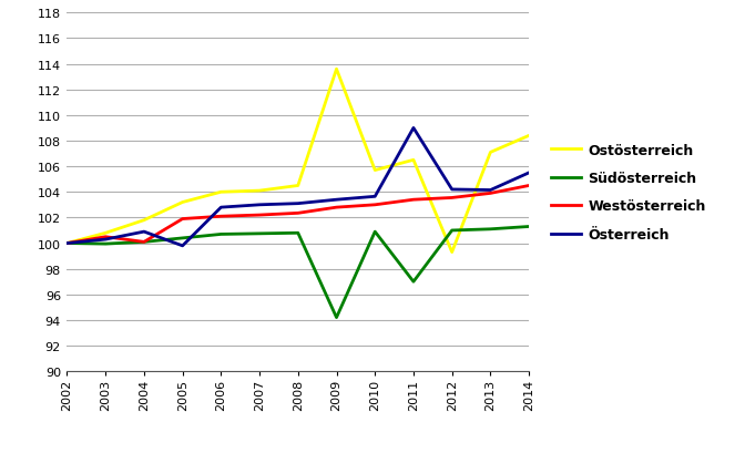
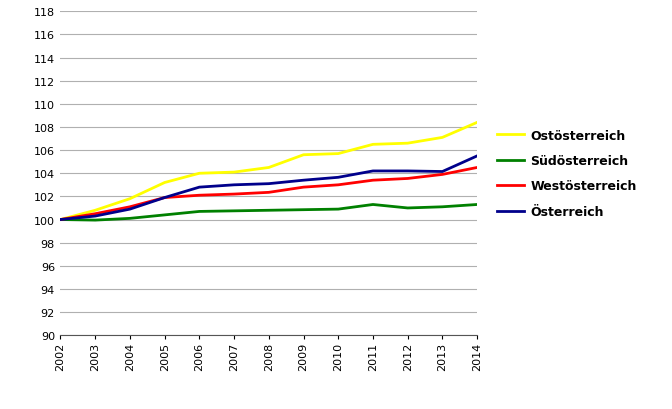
Westösterreich/2004: 100.1 -> 101.1
Österreich/2005: 99.8 -> 101.9
Ostösterreich/2009: 113.6 -> 105.6
Südösterreich/2009: 94.2 -> 100.8
Südösterreich/2011: 97.0 -> 101.3
Österreich/2011: 109.0 -> 104.2
Ostösterreich/2012: 99.3 -> 106.6
